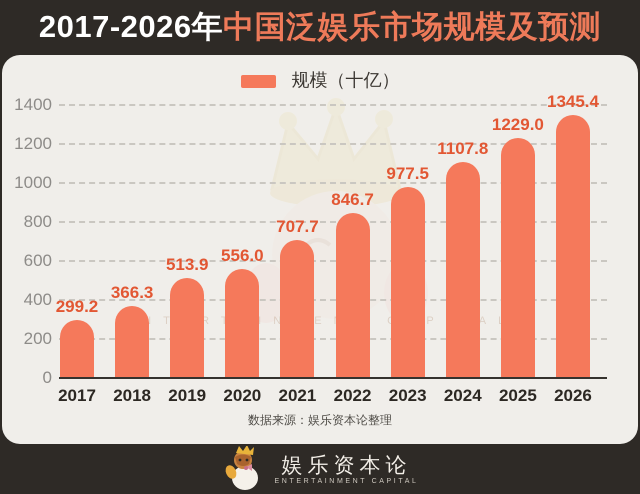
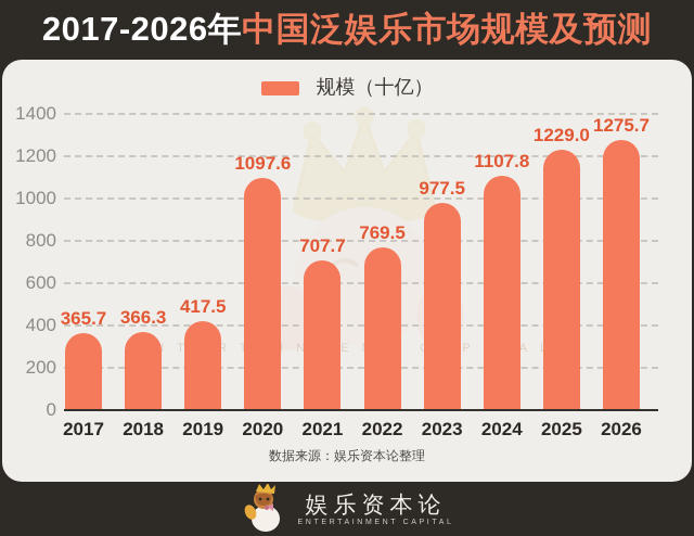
2017: 299.2 -> 365.7
2019: 513.9 -> 417.5
2020: 556.0 -> 1097.6
2022: 846.7 -> 769.5
2026: 1345.4 -> 1275.7
